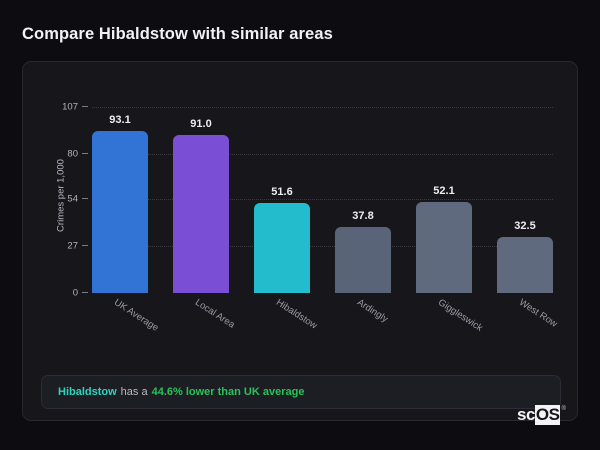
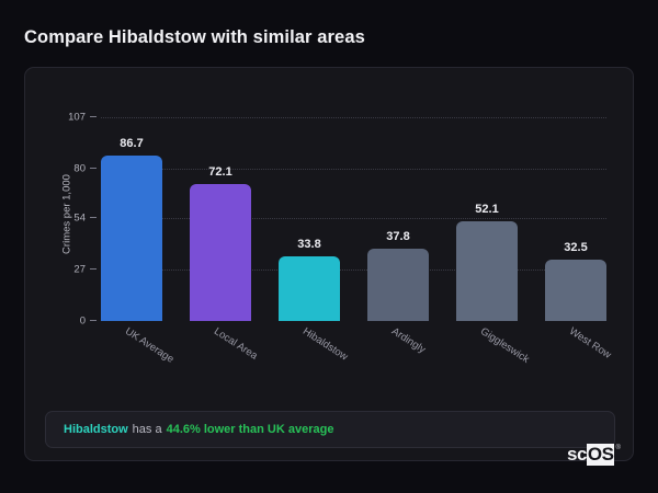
UK Average: 93.1 -> 86.7
Local Area: 91.0 -> 72.1
Hibaldstow: 51.6 -> 33.8
